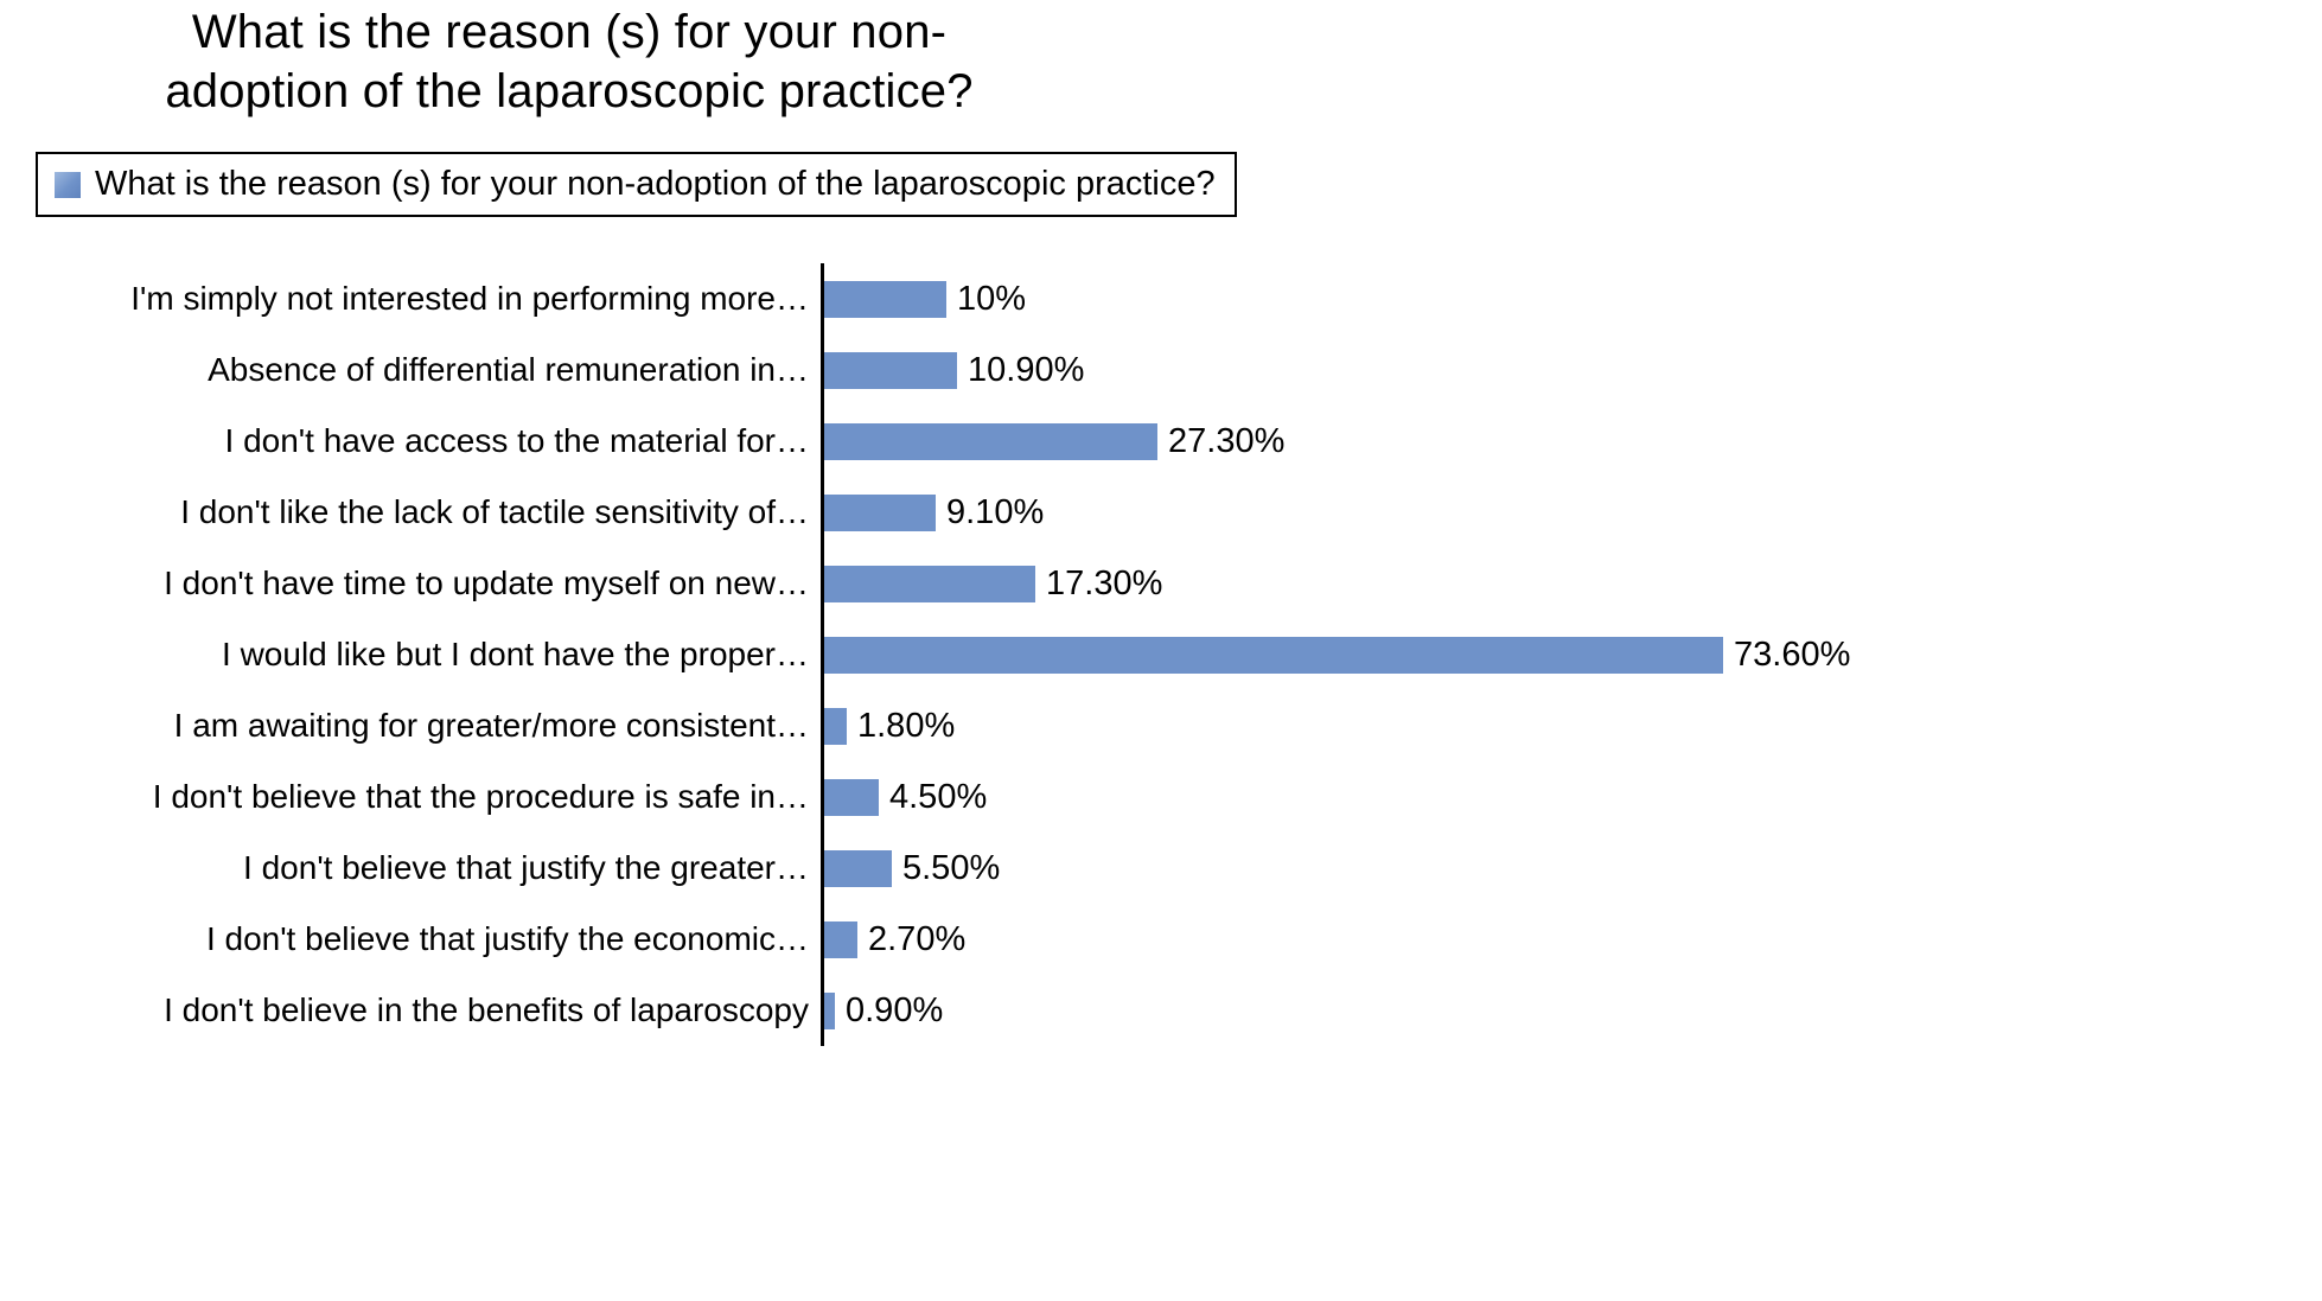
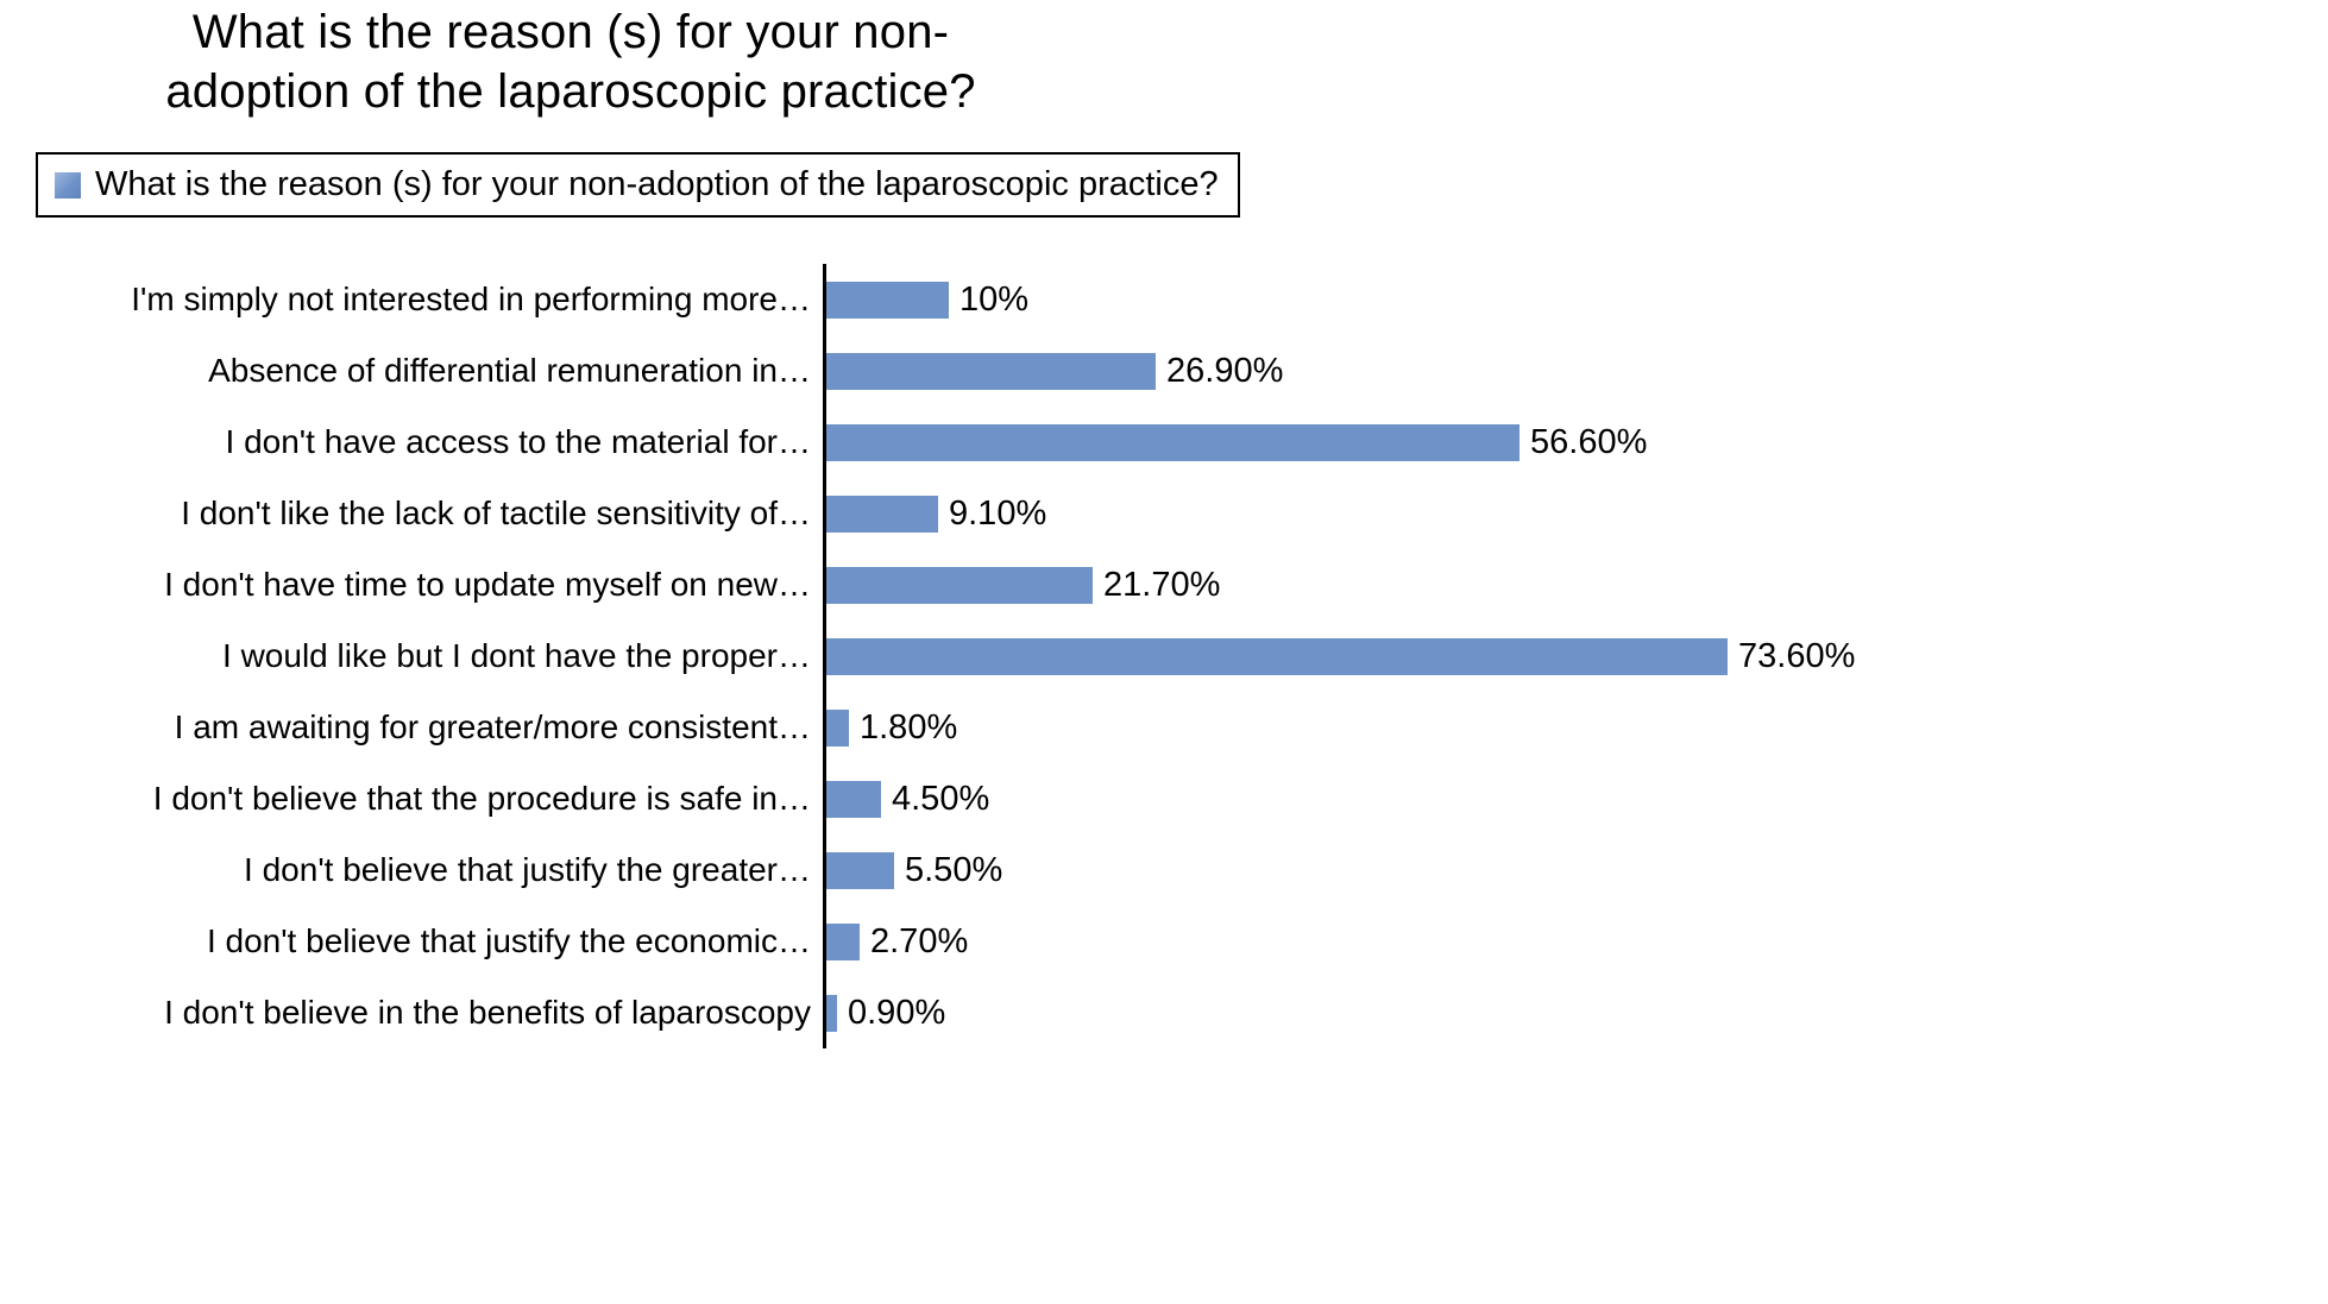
Absence of differential remuneration in…: 10.90% -> 26.90%
I don't have access to the material for…: 27.30% -> 56.60%
I don't have time to update myself on new…: 17.30% -> 21.70%
